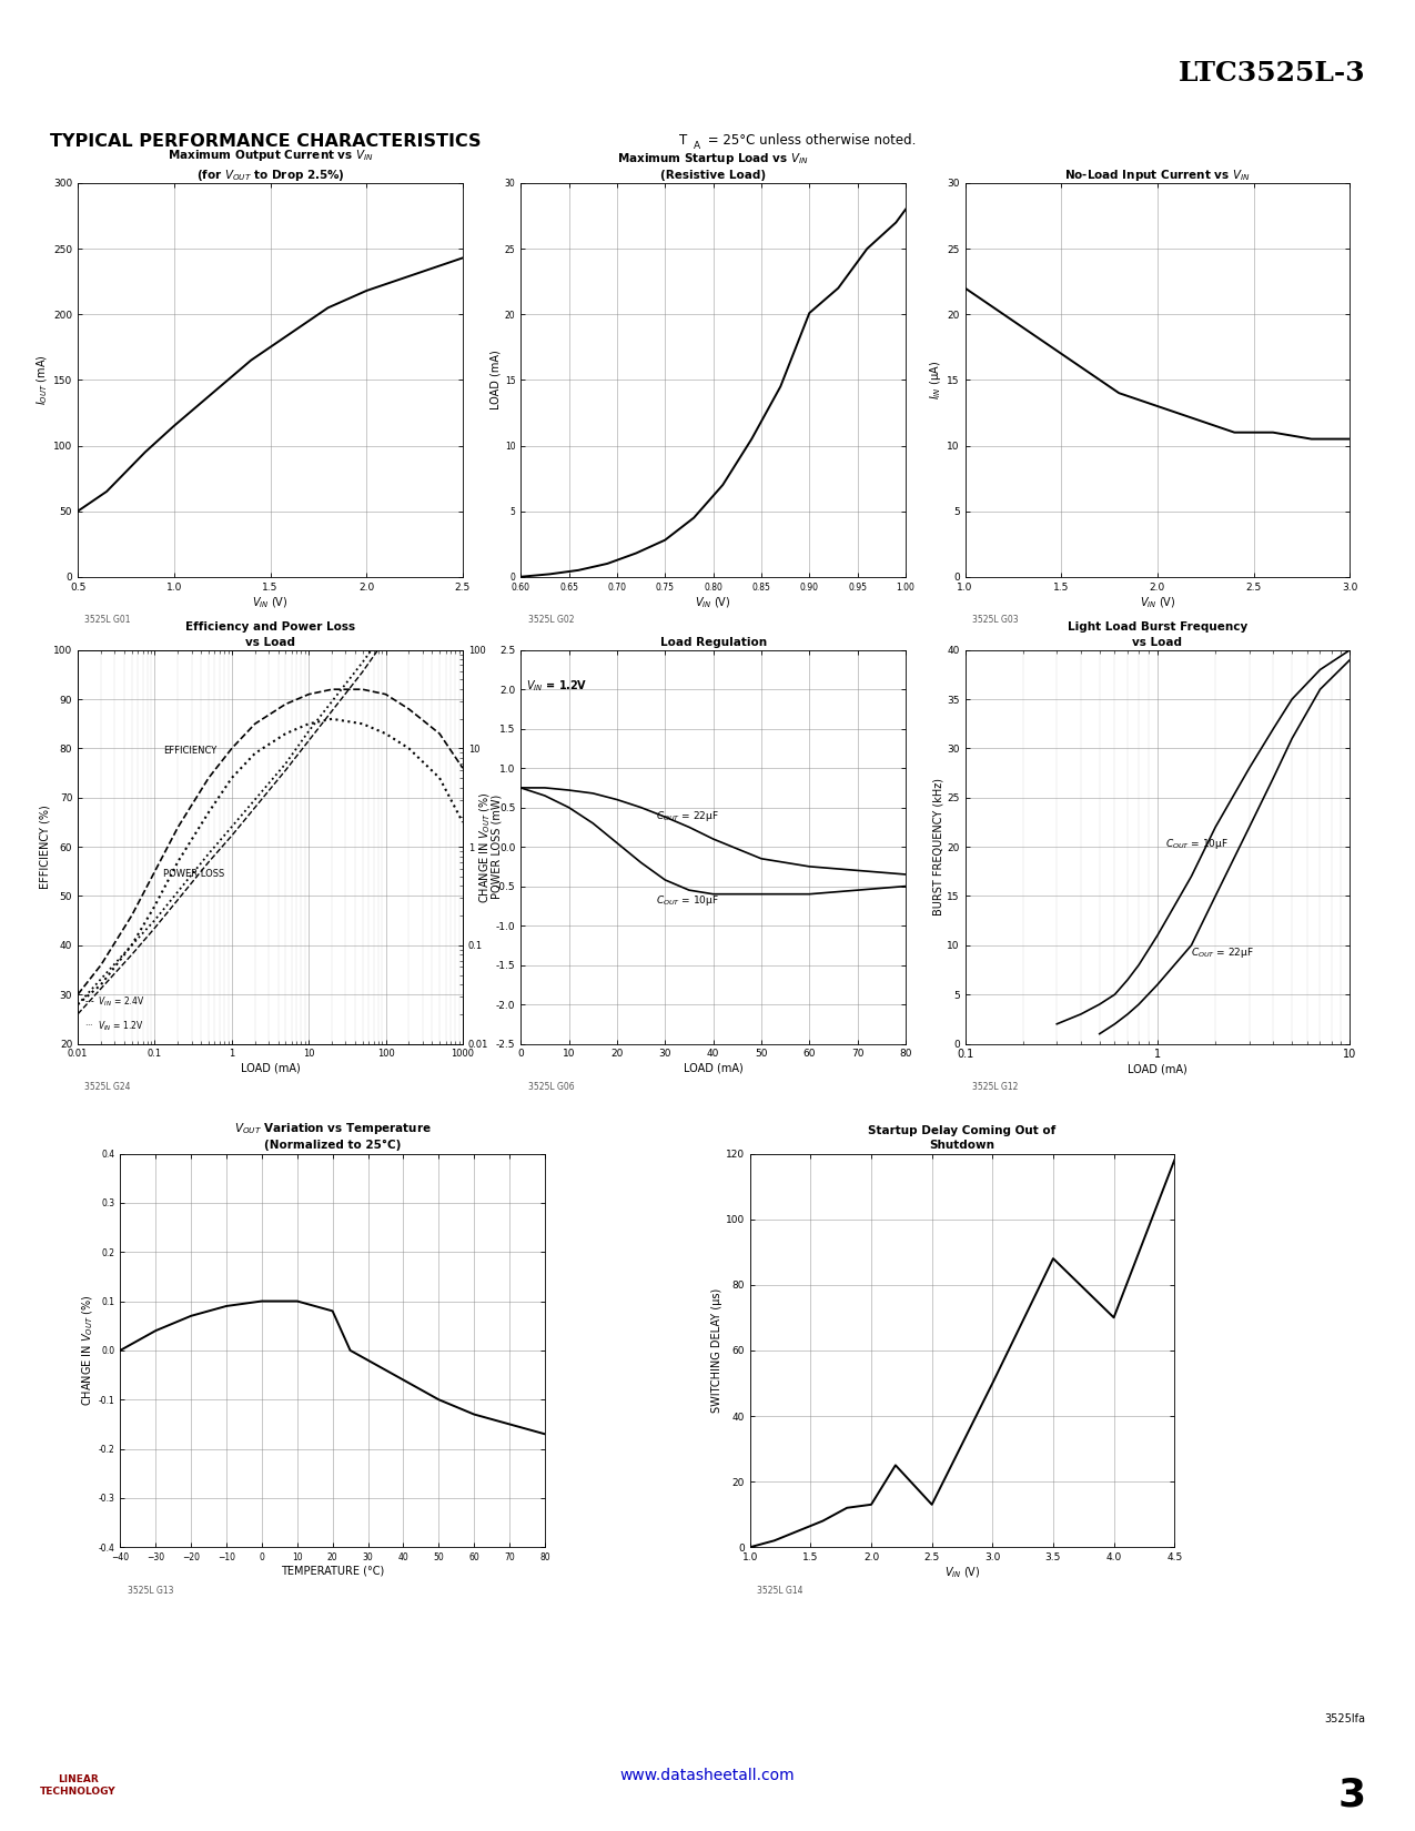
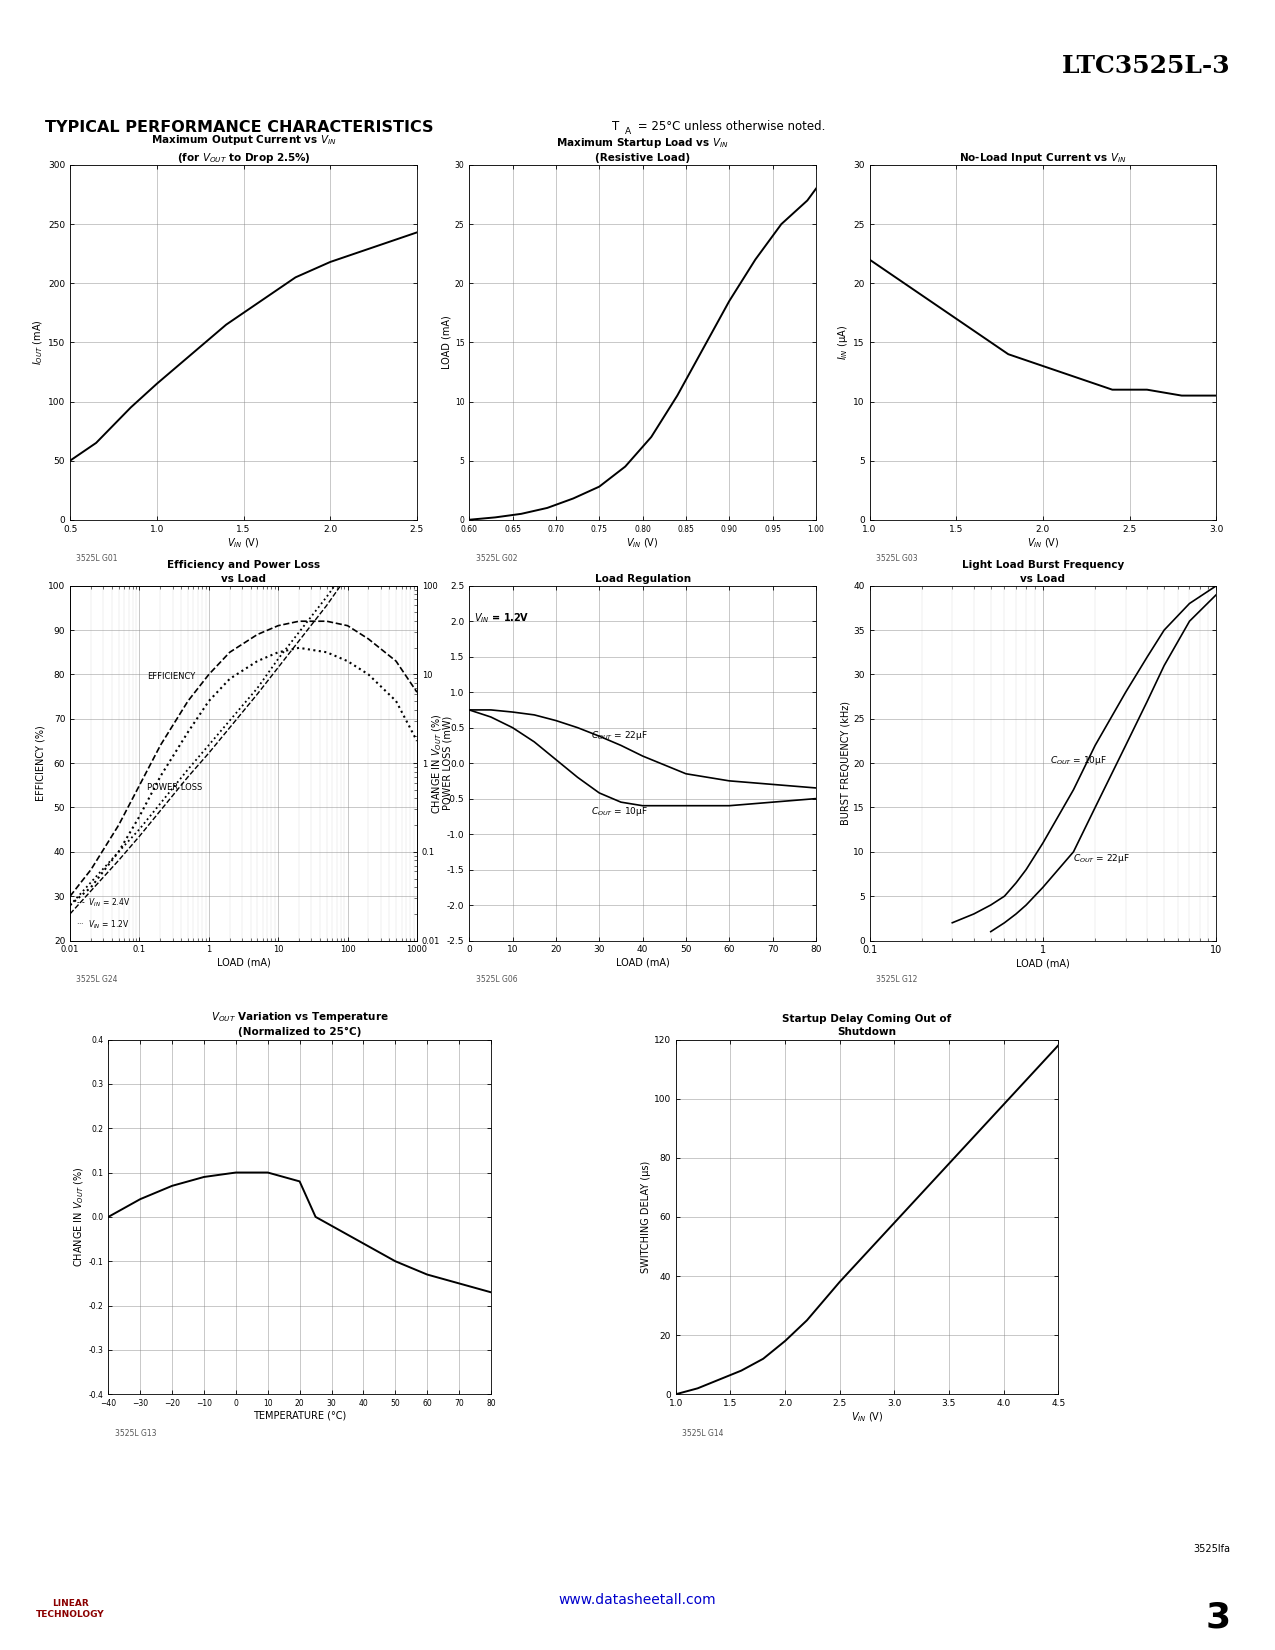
0.90: 20.1 -> 18.5
Startup Delay Coming Out of Shutdown/2.0: 13 -> 18
Startup Delay Coming Out of Shutdown/2.5: 13 -> 38
Startup Delay Coming Out of Shutdown/3.0: 50 -> 58
Startup Delay Coming Out of Shutdown/3.5: 88 -> 78
Startup Delay Coming Out of Shutdown/4.0: 70 -> 98
